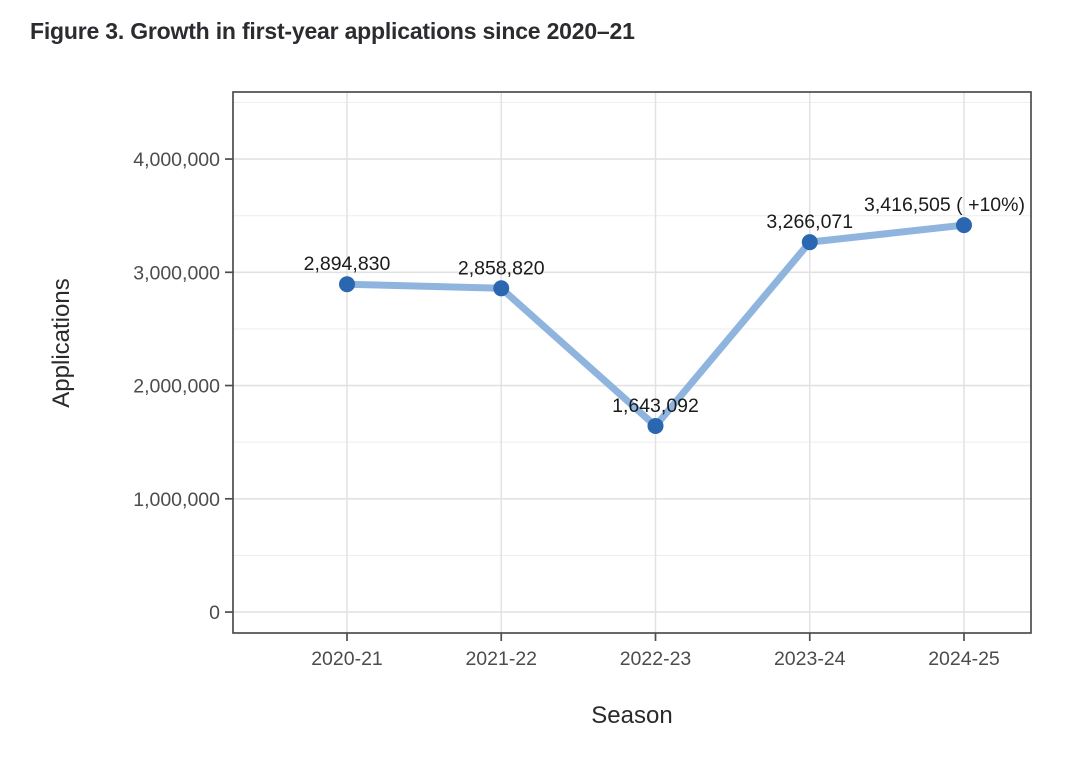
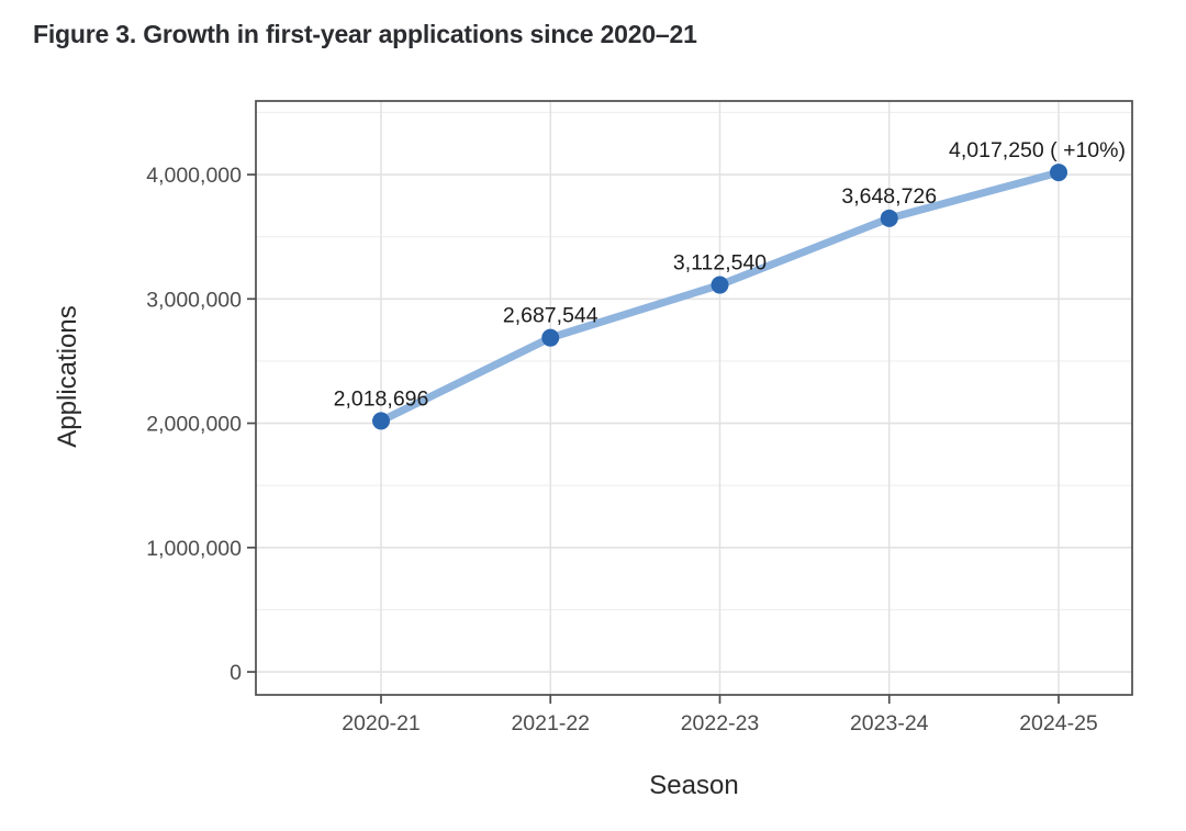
2020-21: 2,894,830 -> 2,018,696
2021-22: 2,858,820 -> 2,687,544
2022-23: 1,643,092 -> 3,112,540
2023-24: 3,266,071 -> 3,648,726
2024-25: 3,416,505 -> 4,017,250
